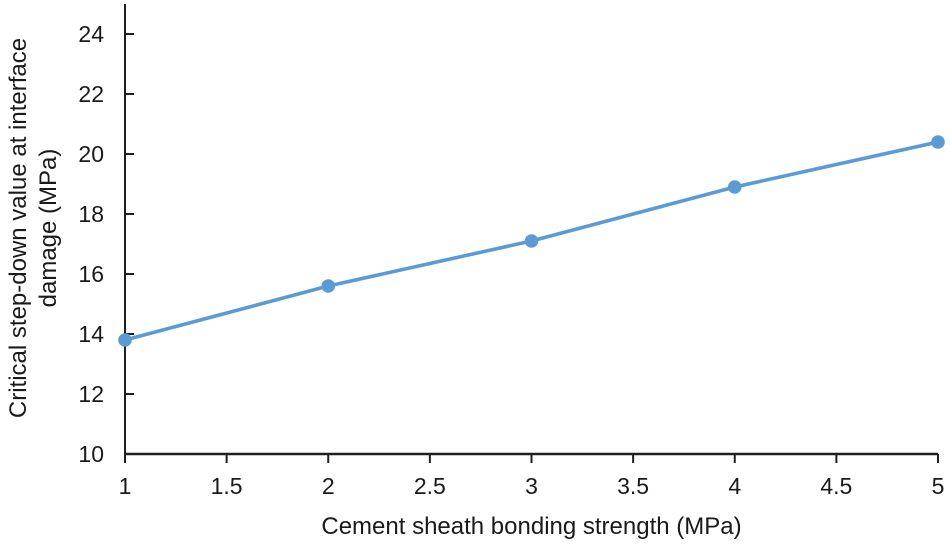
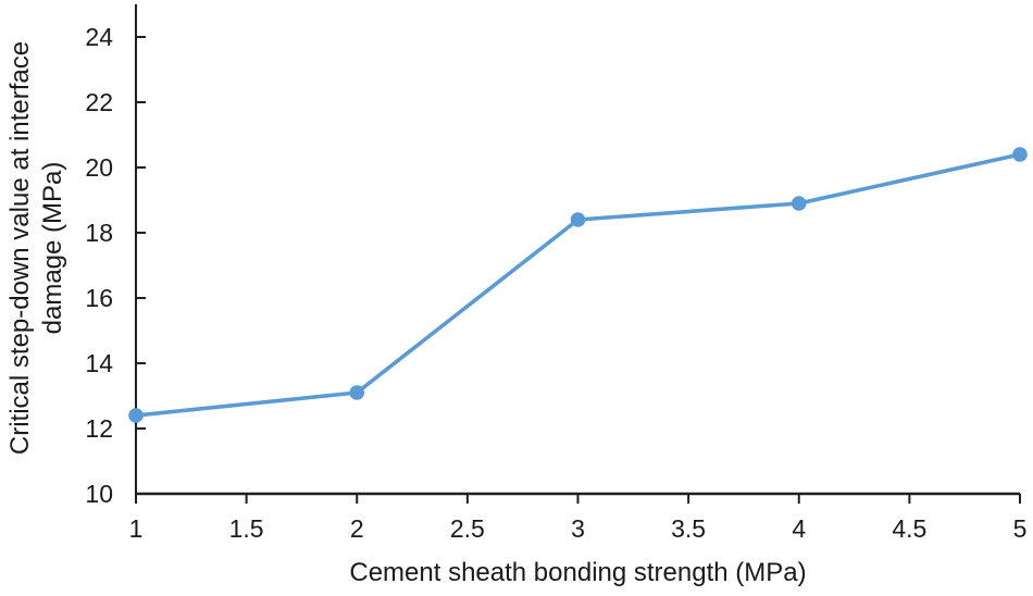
1: 13.8 -> 12.4
2: 15.6 -> 13.1
3: 17.1 -> 18.4
